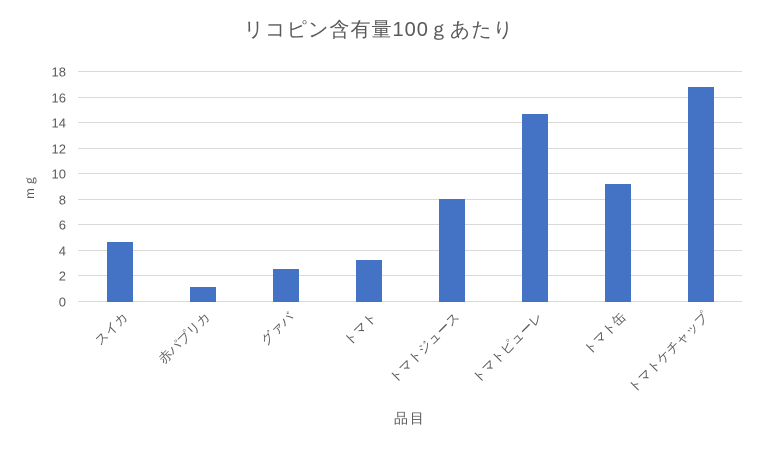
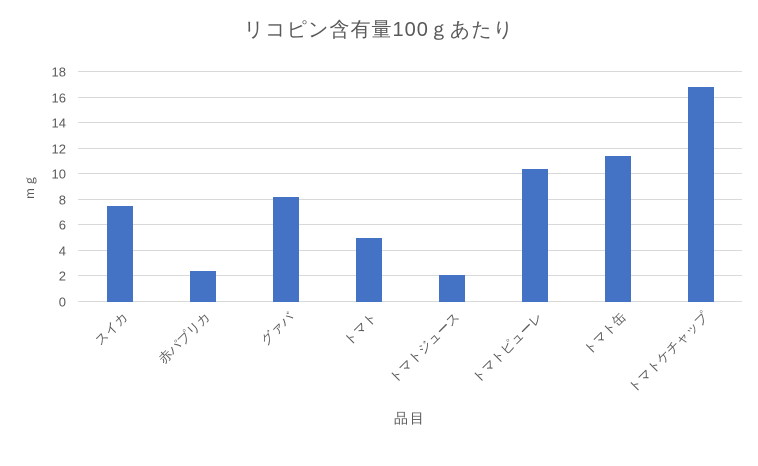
スイカ: 4.7 -> 7.5
赤パプリカ: 1.2 -> 2.4
グァバ: 2.6 -> 8.2
トマト: 3.3 -> 5.0
トマトジュース: 8.1 -> 2.1
トマトピューレ: 14.7 -> 10.4
トマト缶: 9.2 -> 11.4
